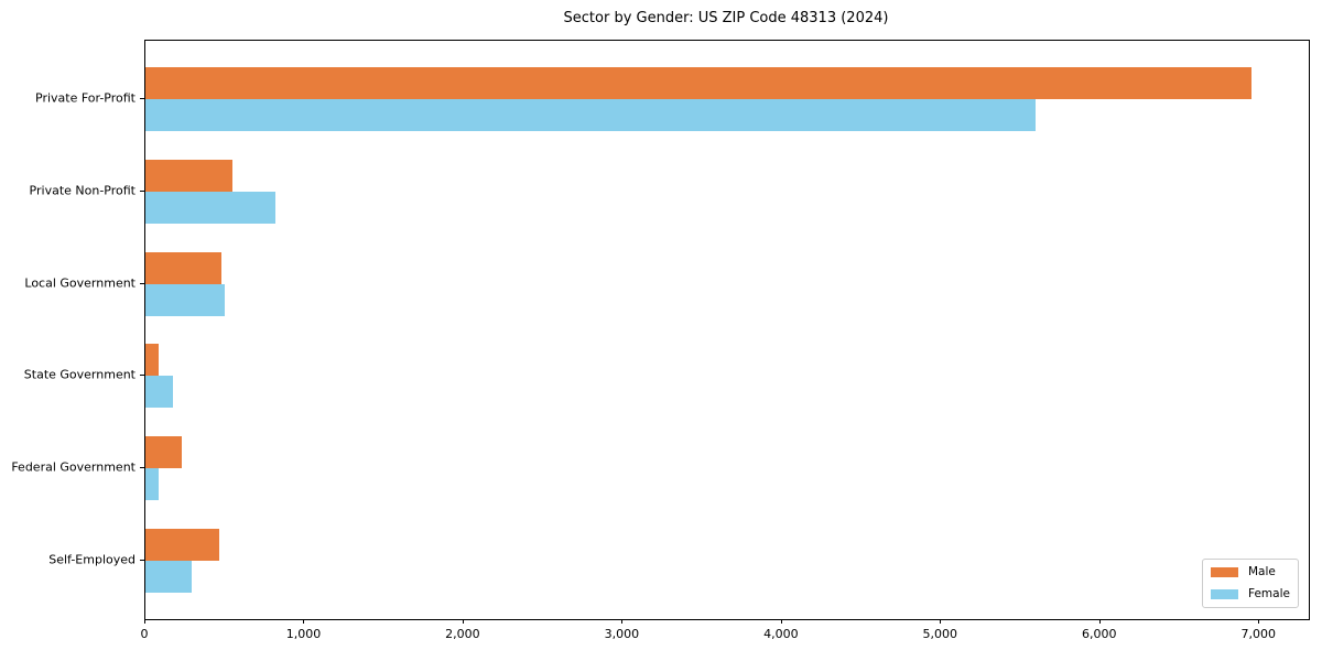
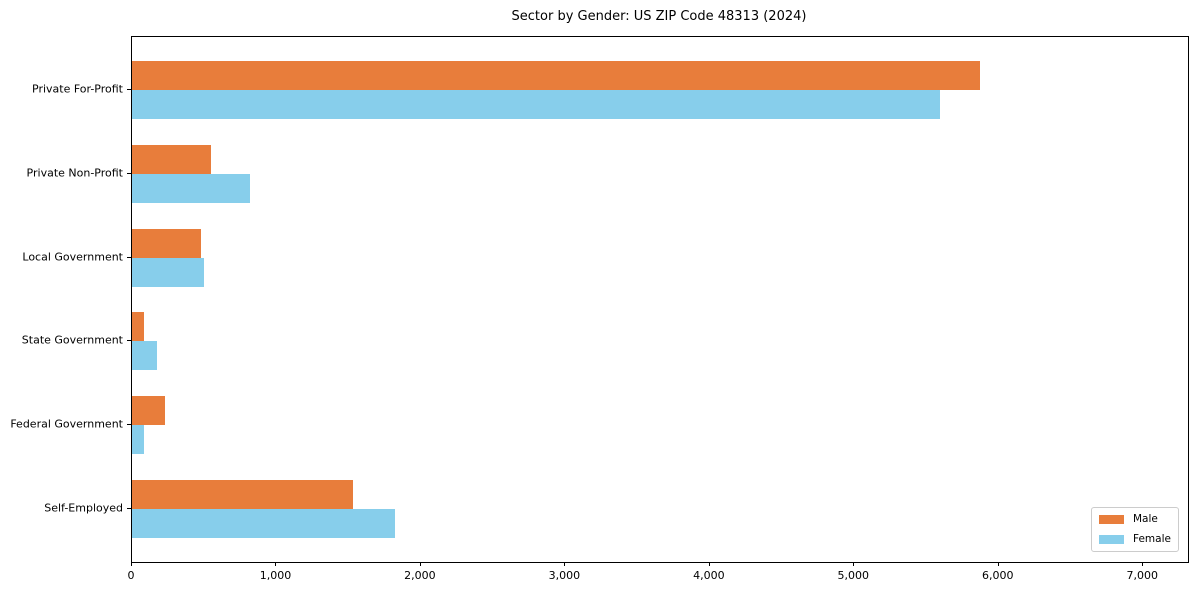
Male/Private For-Profit: 6950 -> 5870
Male/Self-Employed: 460 -> 1530
Female/Self-Employed: 290 -> 1820
